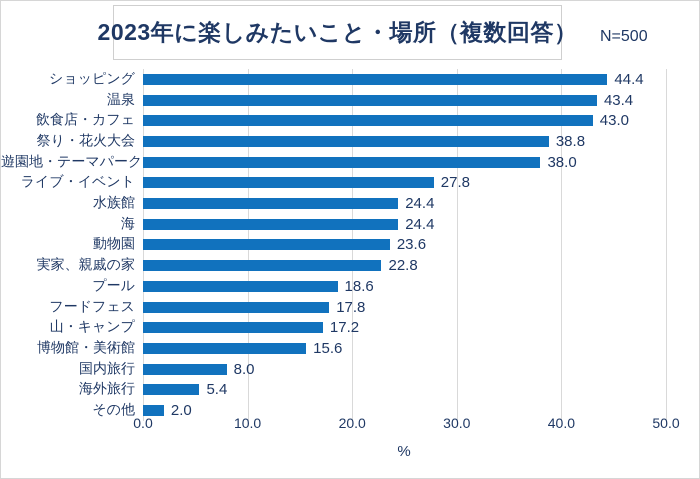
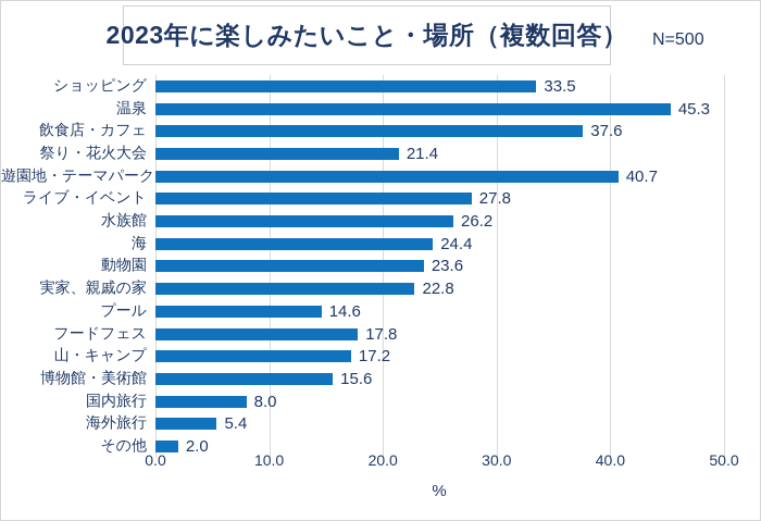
ショッピング: 44.4 -> 33.5
温泉: 43.4 -> 45.3
飲食店・カフェ: 43.0 -> 37.6
祭り・花火大会: 38.8 -> 21.4
遊園地・テーマパーク: 38.0 -> 40.7
水族館: 24.4 -> 26.2
プール: 18.6 -> 14.6
